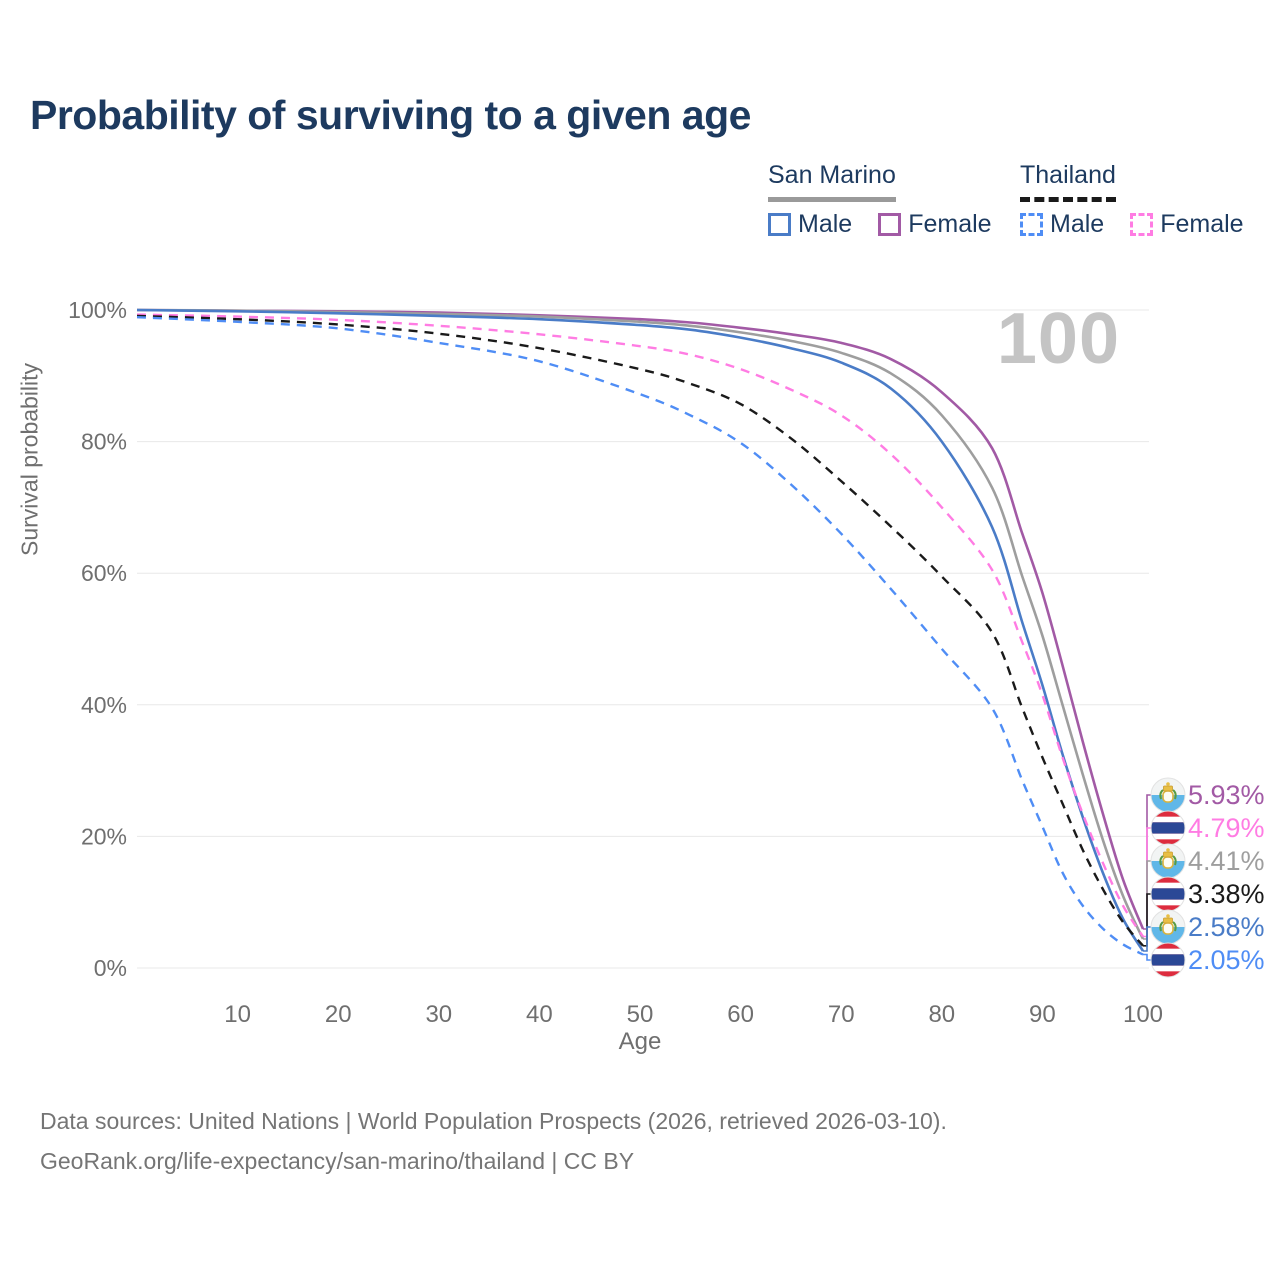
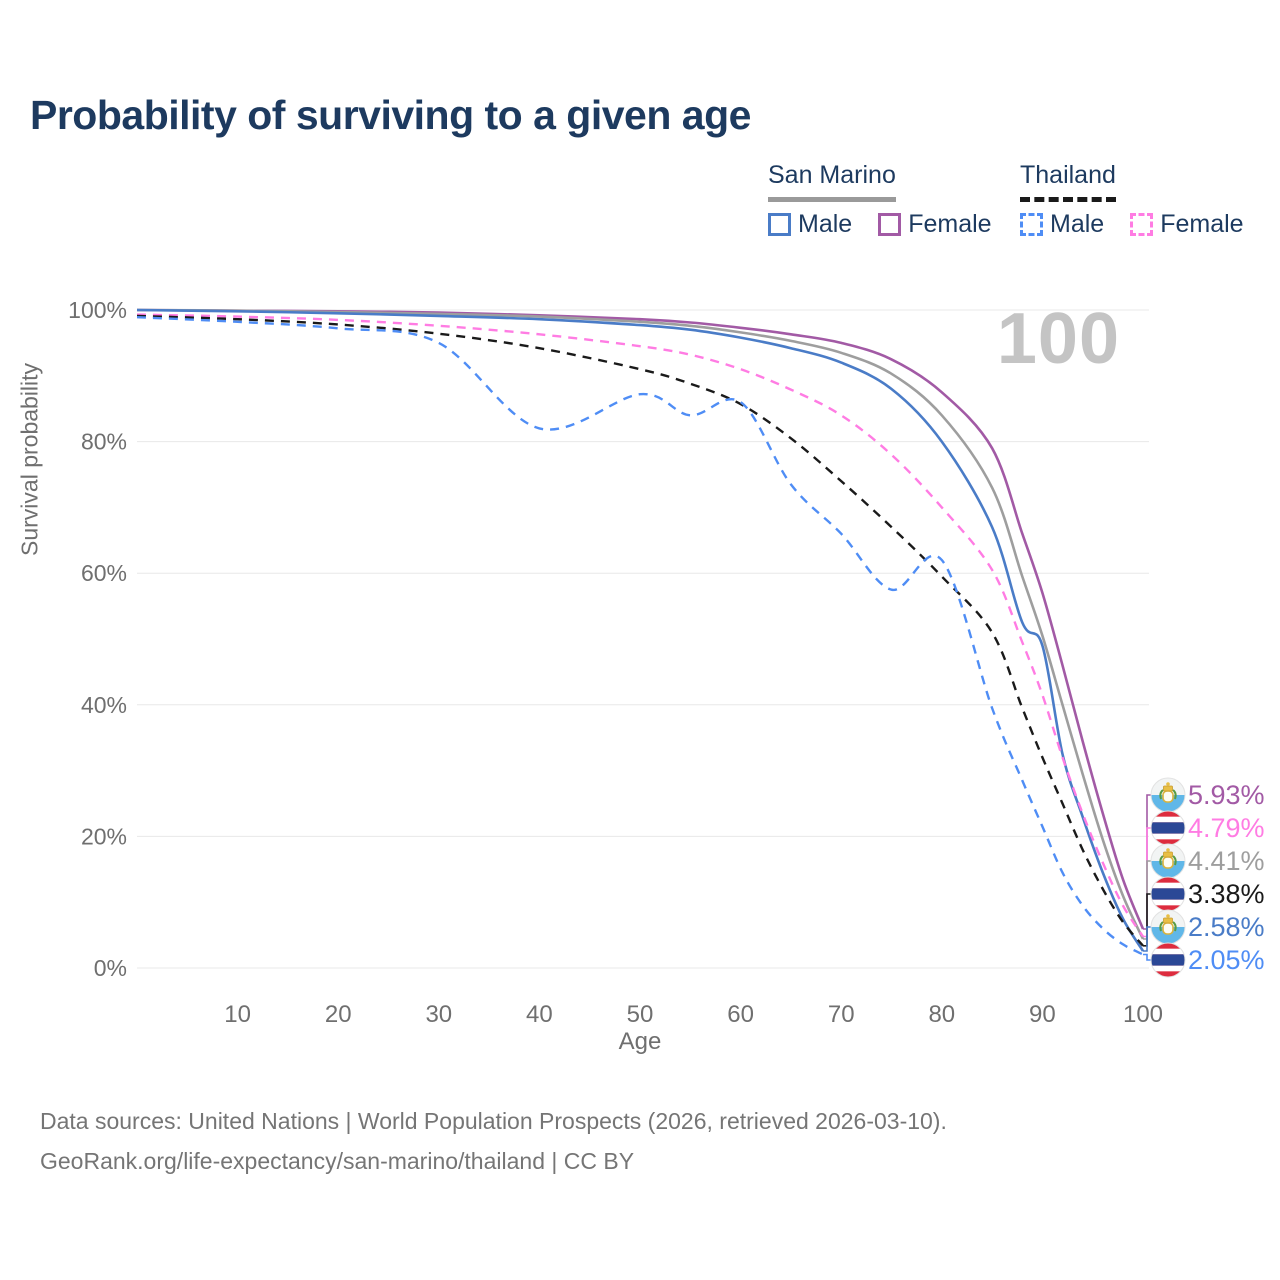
Thailand Male/40: 92% -> 82%
Thailand Male/60: 80% -> 86%
Thailand Male/80: 48% -> 62%
San Marino Male/90: 43% -> 49%
